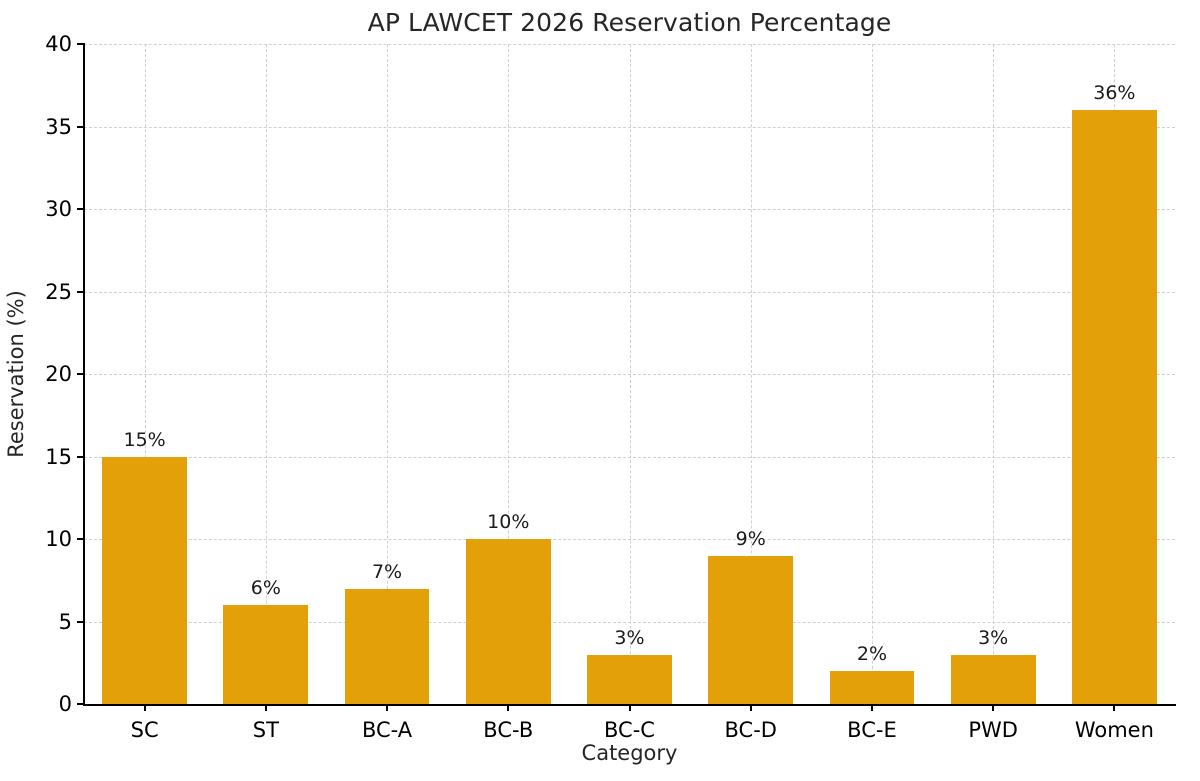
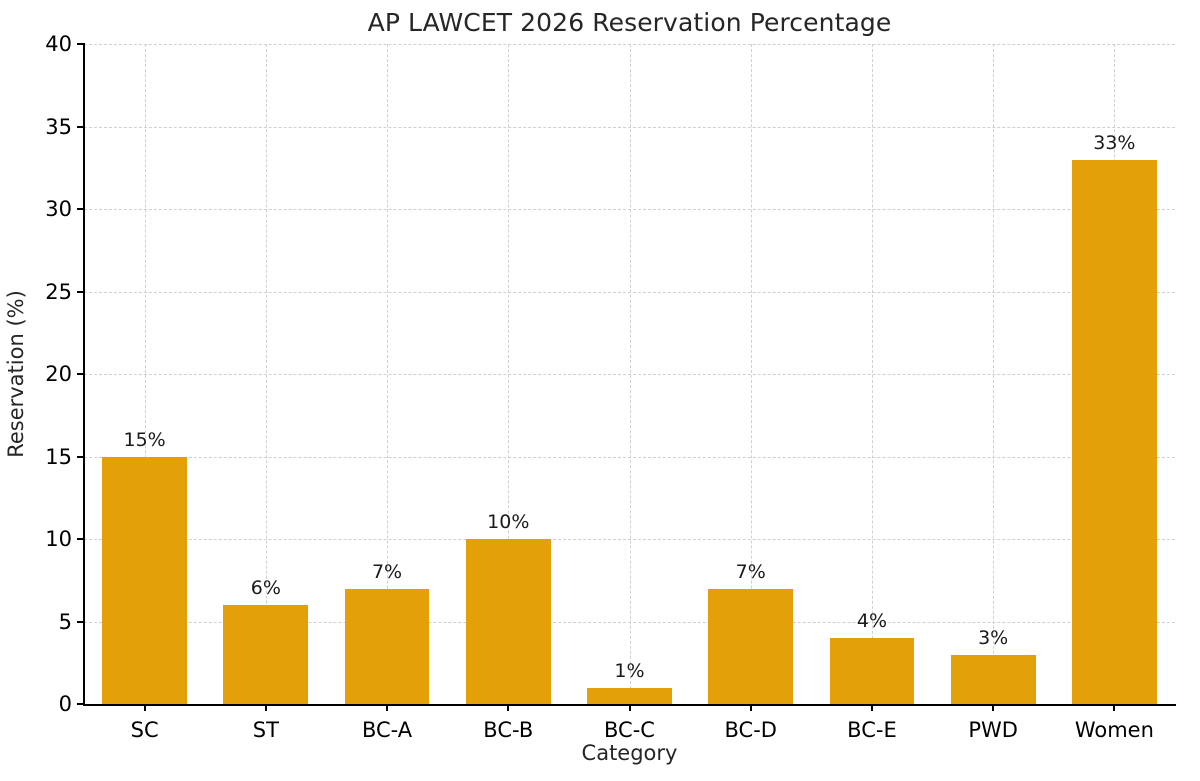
BC-C: 3% -> 1%
BC-D: 9% -> 7%
BC-E: 2% -> 4%
Women: 36% -> 33%
